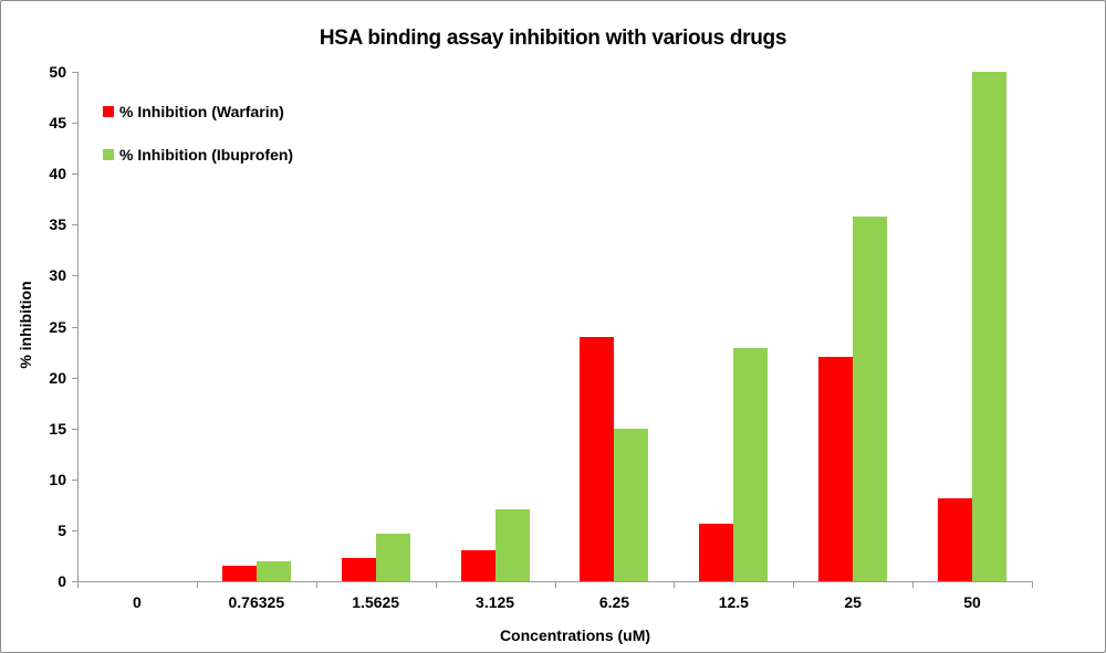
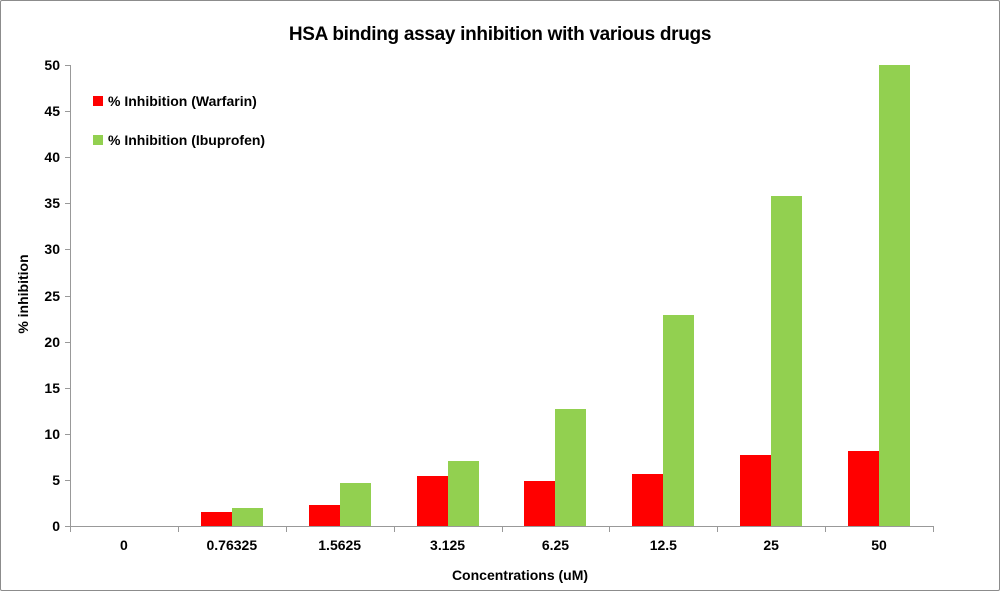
% Inhibition (Warfarin)/3.125: 3 -> 5
% Inhibition (Warfarin)/6.25: 24 -> 5
% Inhibition (Ibuprofen)/6.25: 15 -> 13
% Inhibition (Warfarin)/25: 22 -> 8
